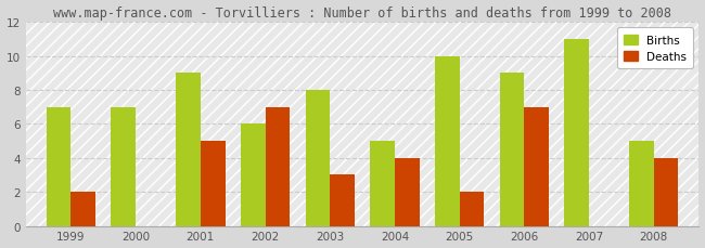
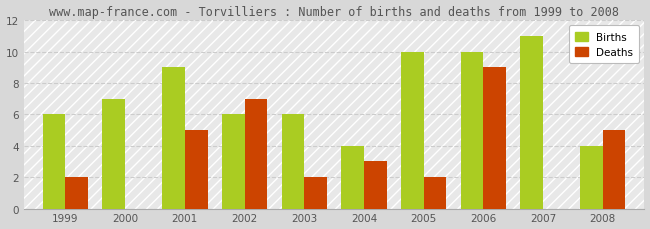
Births/1999: 7 -> 6
Births/2003: 8 -> 6
Deaths/2003: 3 -> 2
Births/2004: 5 -> 4
Deaths/2004: 4 -> 3
Births/2006: 9 -> 10
Deaths/2006: 7 -> 9
Births/2008: 5 -> 4
Deaths/2008: 4 -> 5
